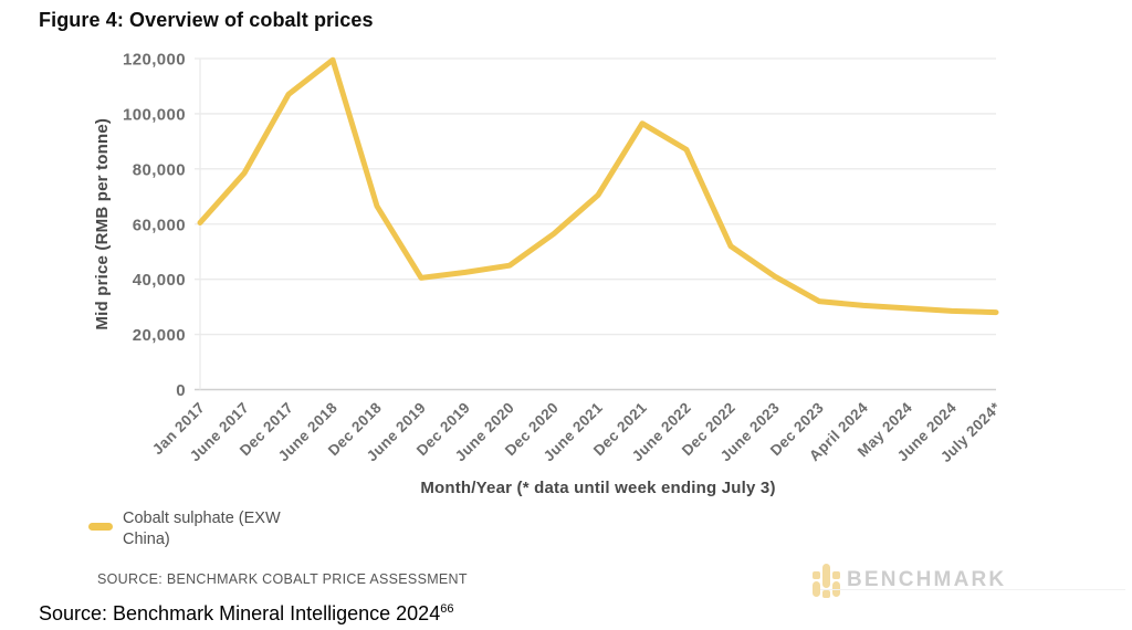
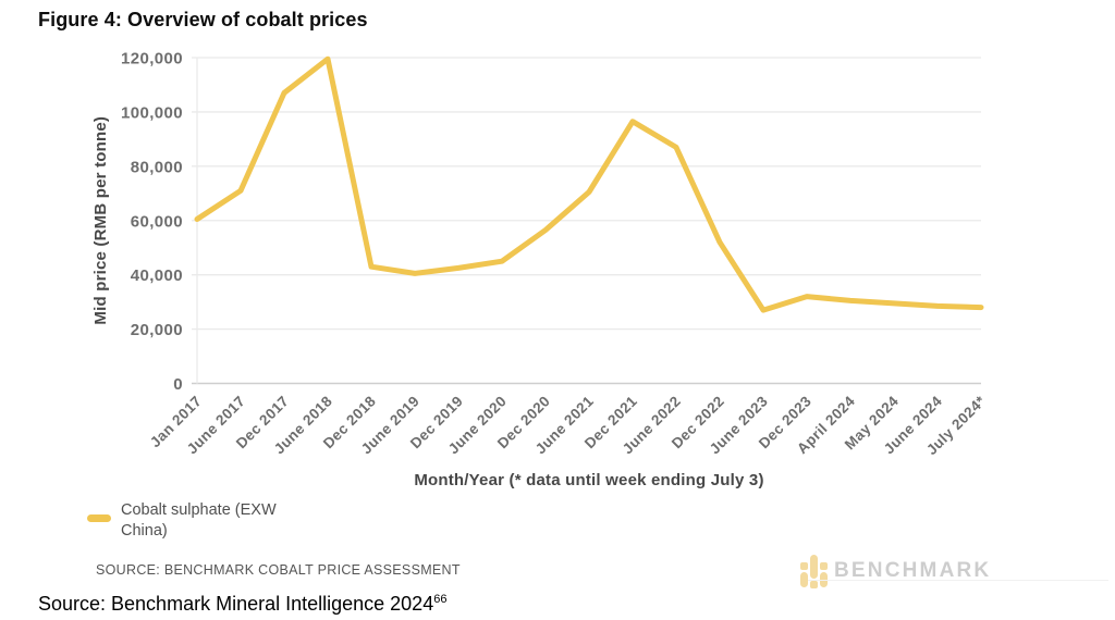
June 2017: 78000 -> 71000
Dec 2018: 66000 -> 43000
June 2023: 41000 -> 27000
